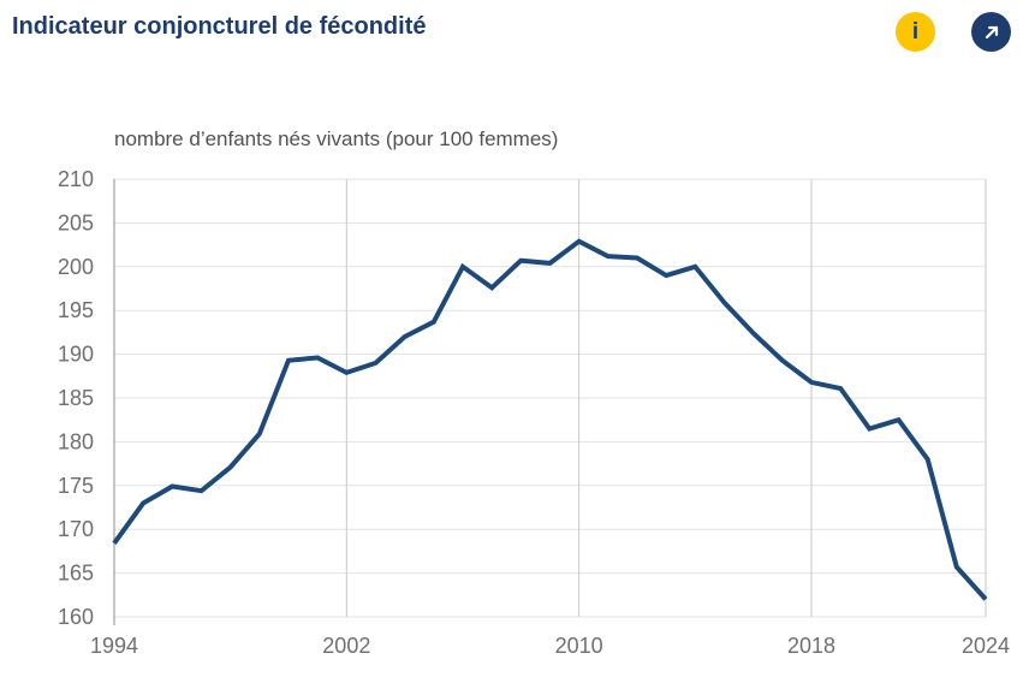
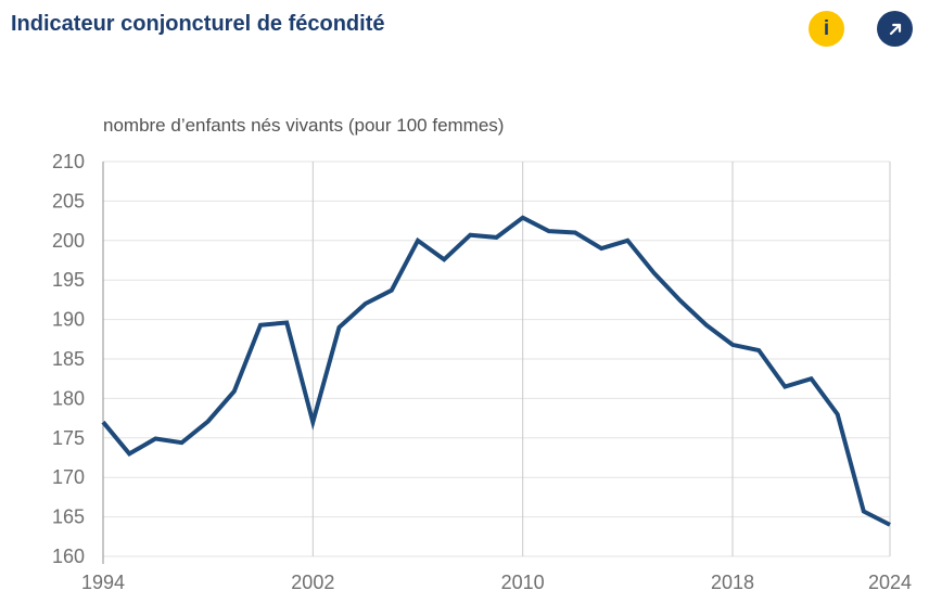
1994: 168 -> 177
2002: 188 -> 177
2024: 162 -> 164
